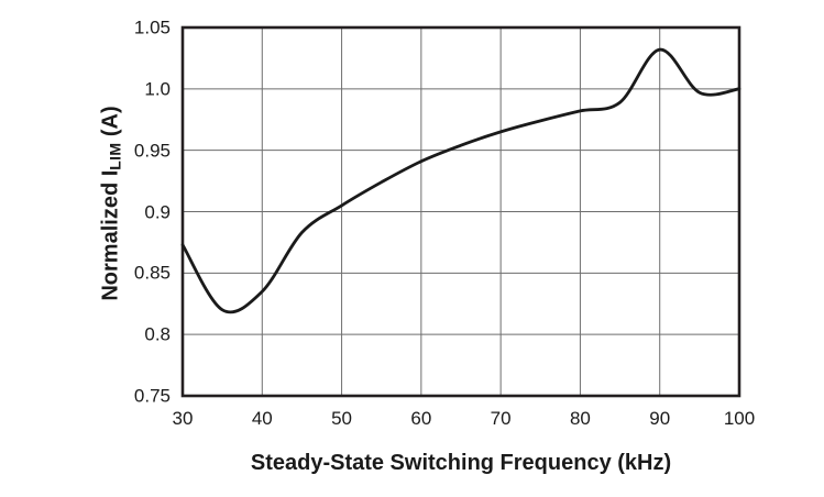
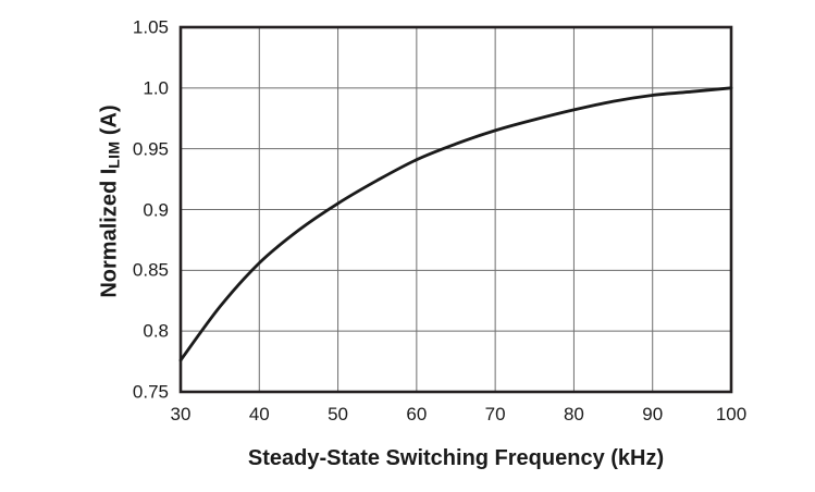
30: 0.873 -> 0.776
40: 0.835 -> 0.856
90: 1.032 -> 0.994
